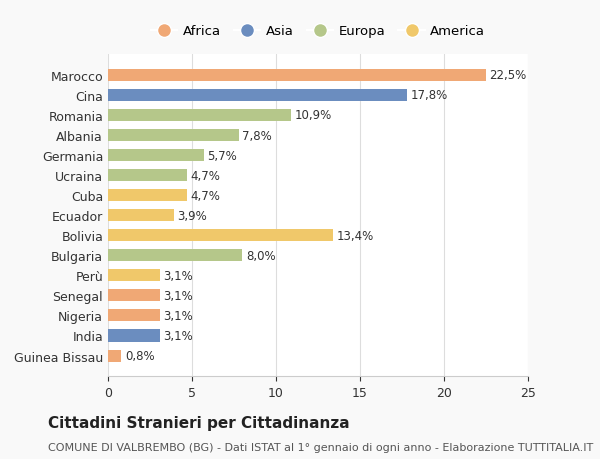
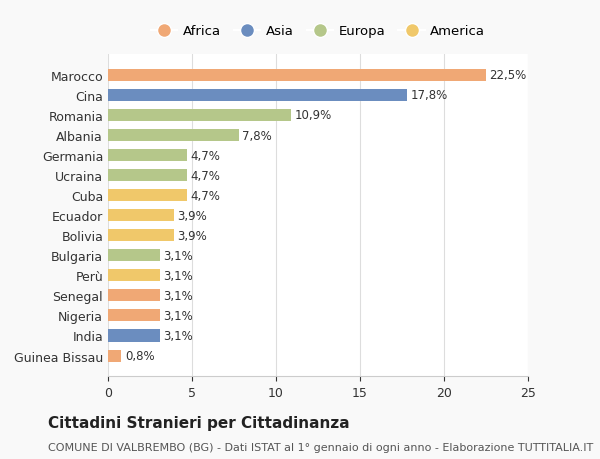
Germania: 5,7% -> 4,7%
Bolivia: 13,4% -> 3,9%
Bulgaria: 8,0% -> 3,1%
